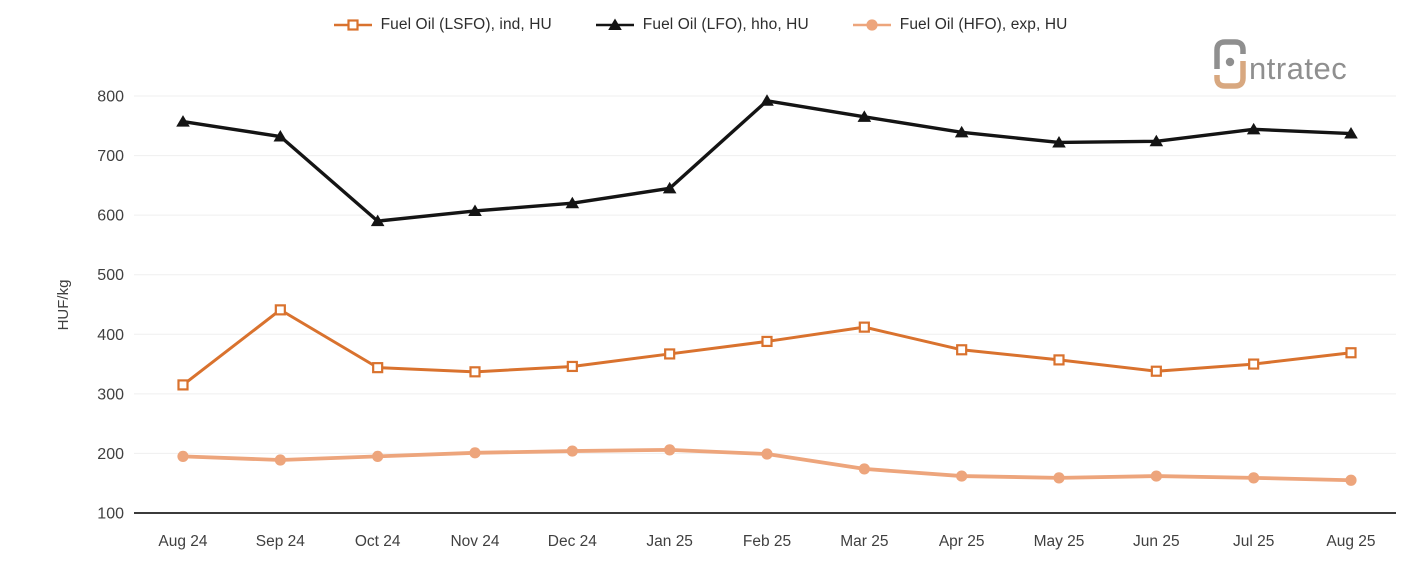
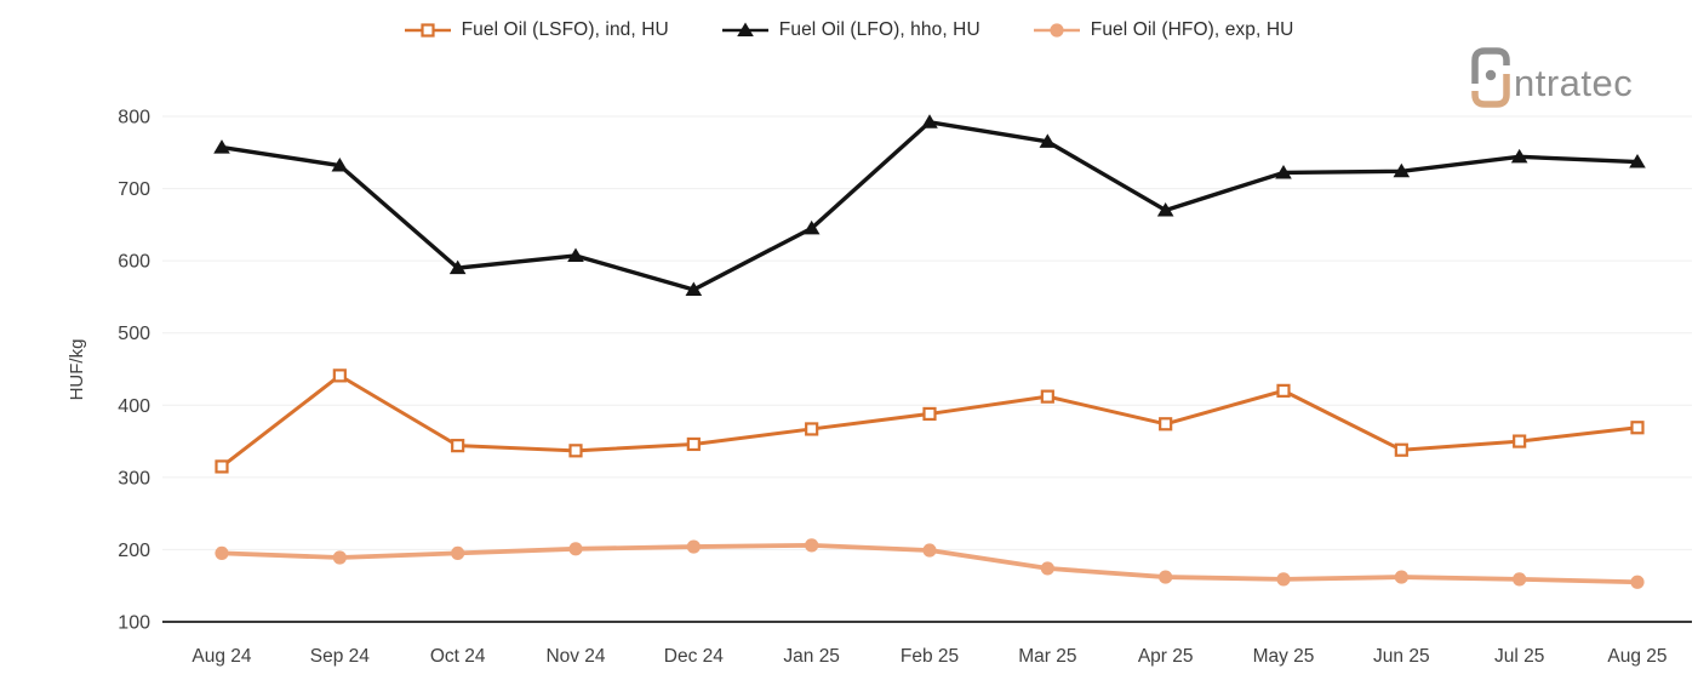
Fuel Oil (LFO), hho, HU/Dec 24: 620 -> 560
Fuel Oil (LFO), hho, HU/Apr 25: 740 -> 670
Fuel Oil (LSFO), ind, HU/May 25: 360 -> 420
